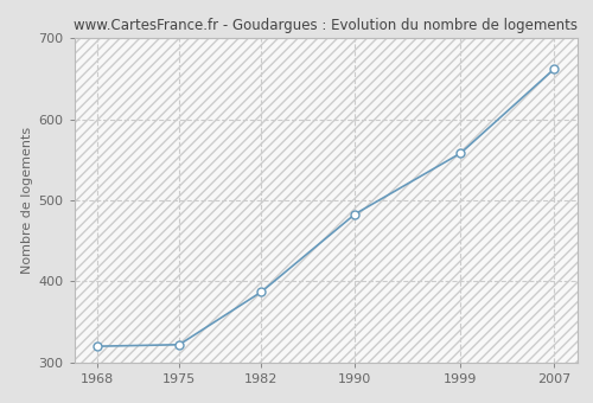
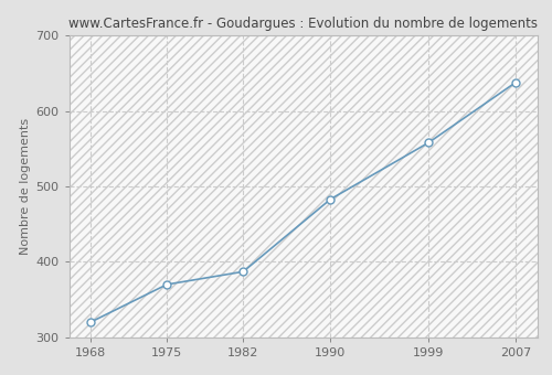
1975: 322 -> 370
2007: 662 -> 638
